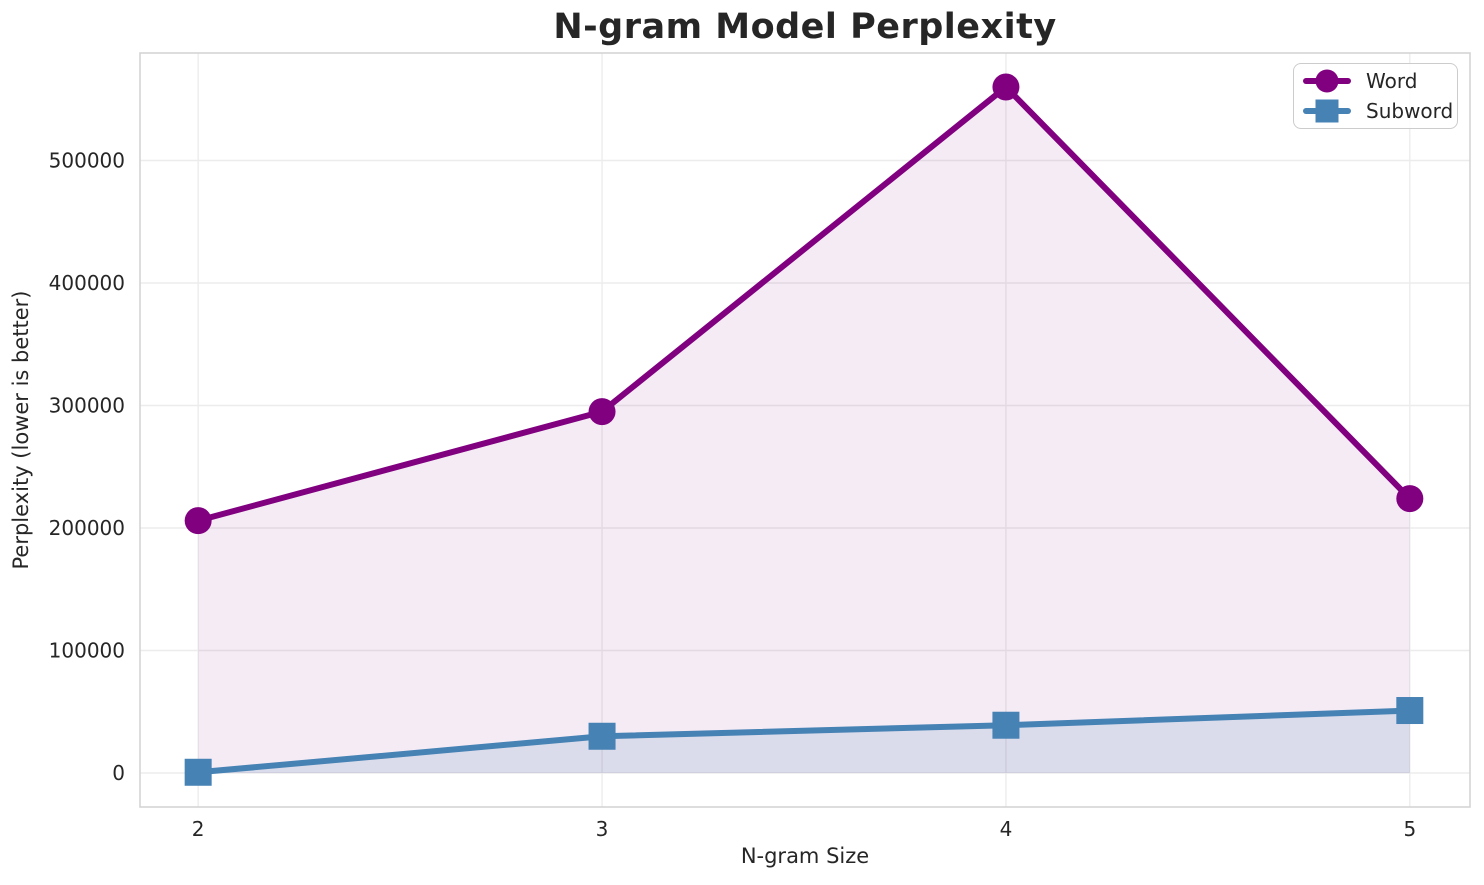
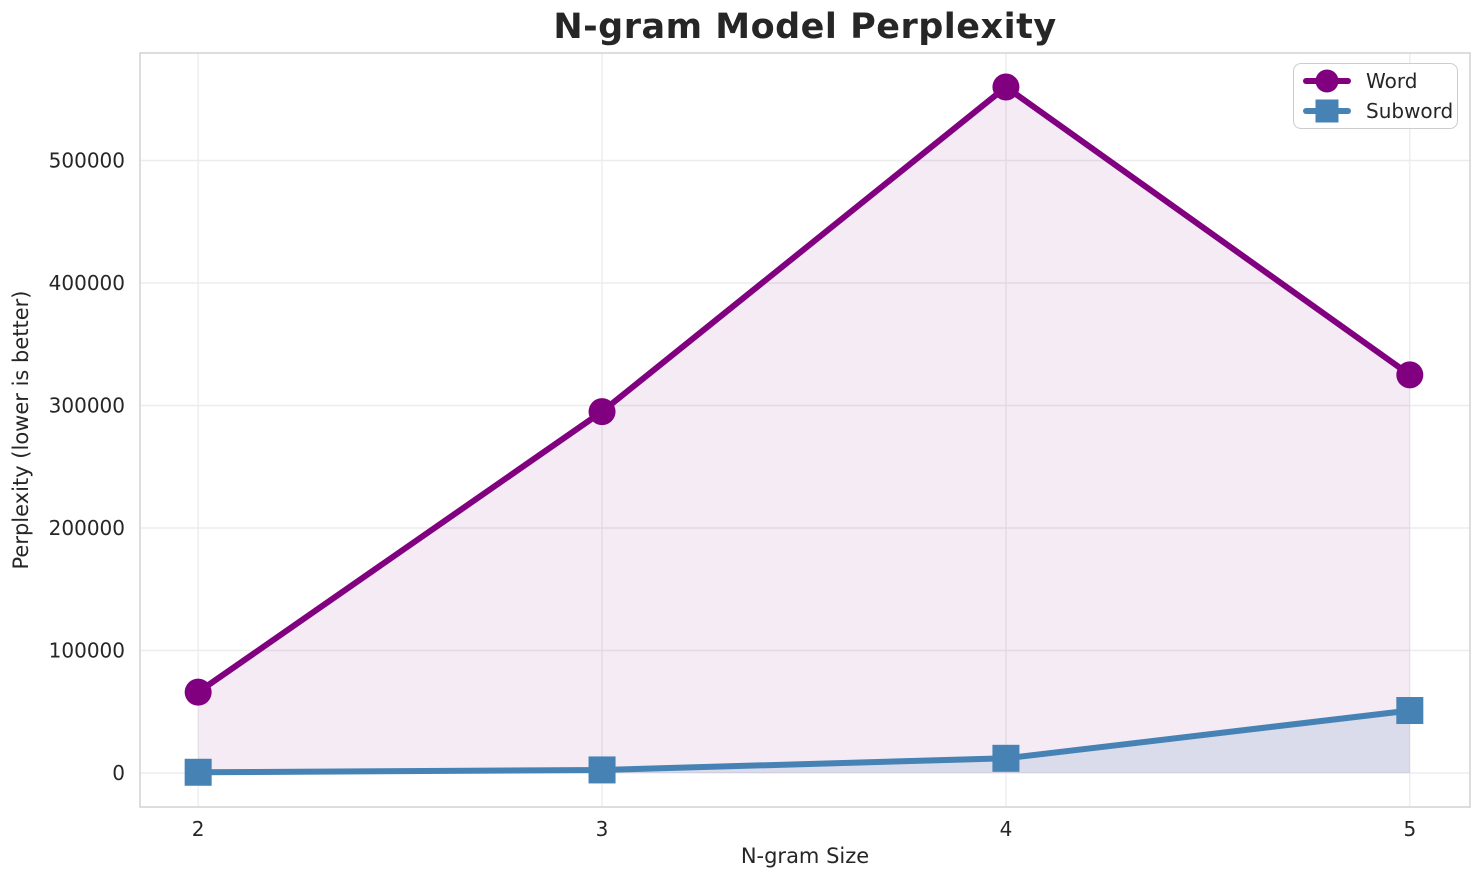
Word/2: 206000 -> 66000
Subword/3: 30000 -> 2000
Subword/4: 39000 -> 12000
Word/5: 224000 -> 325000
